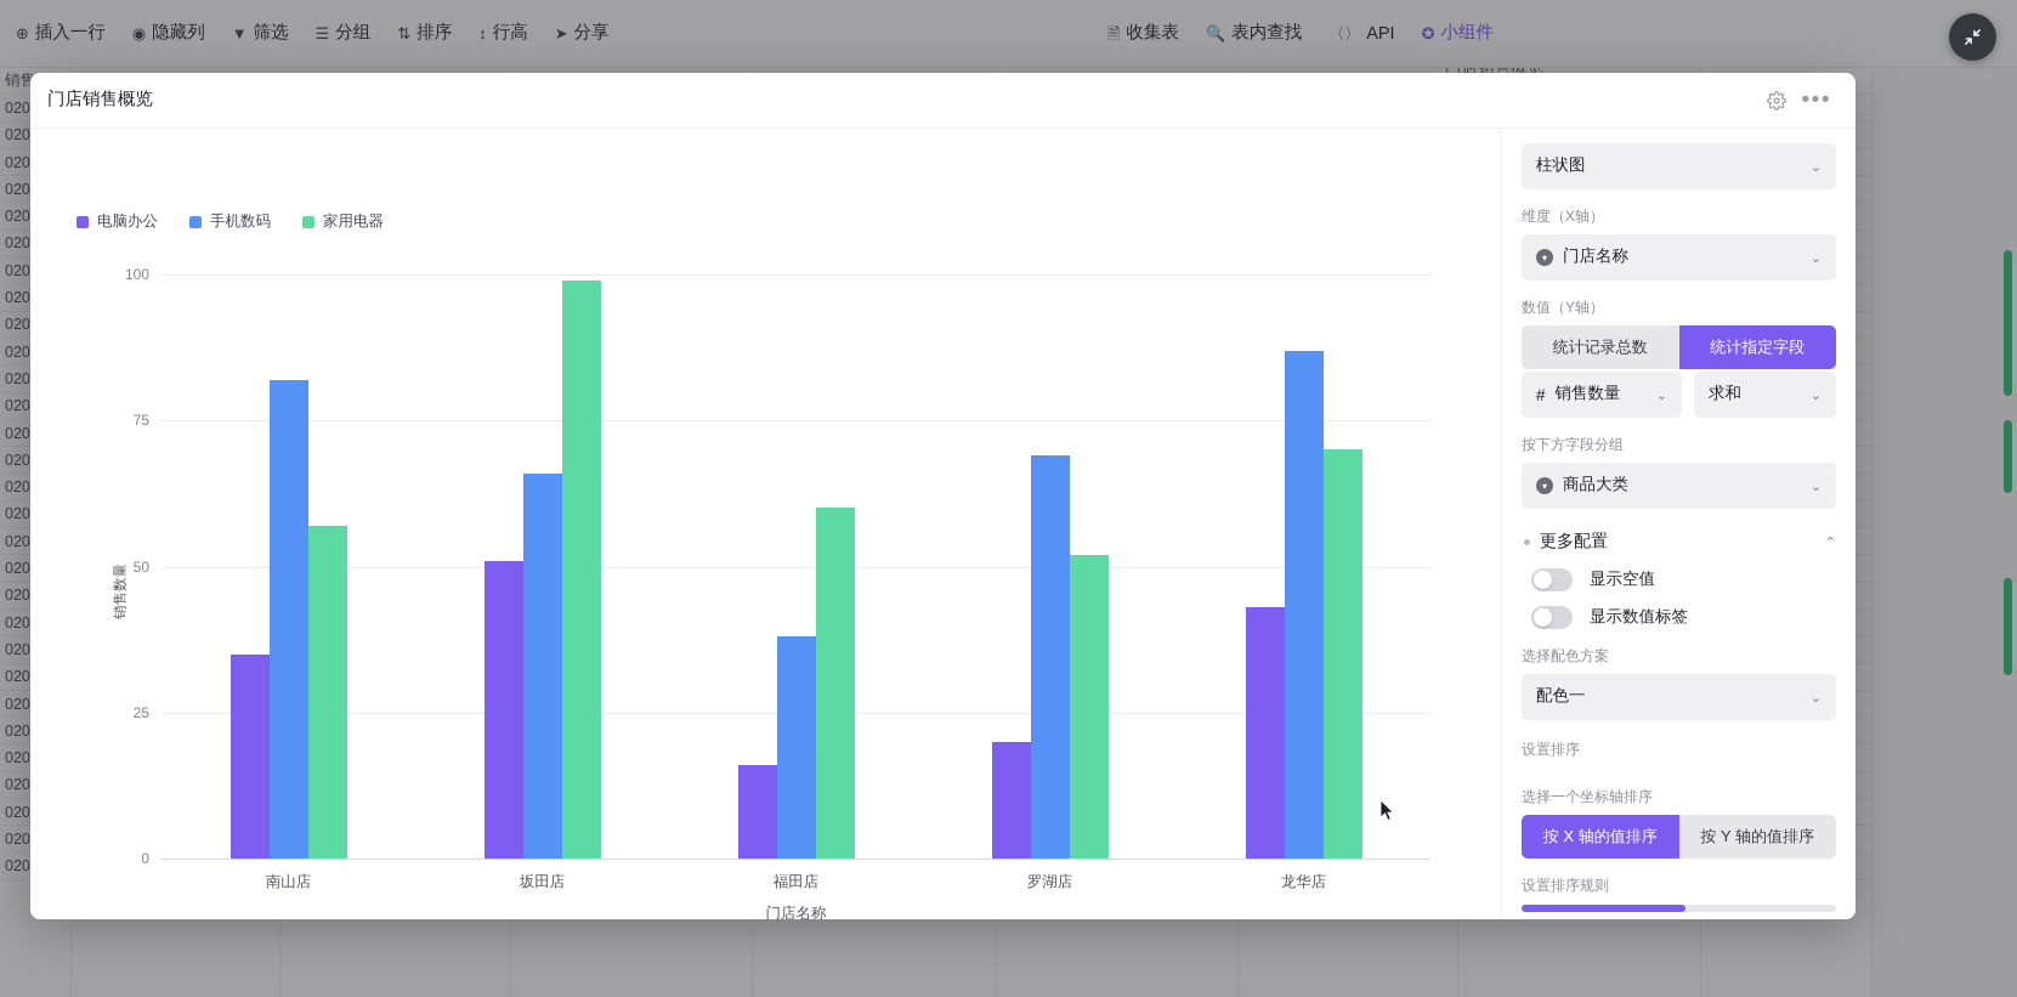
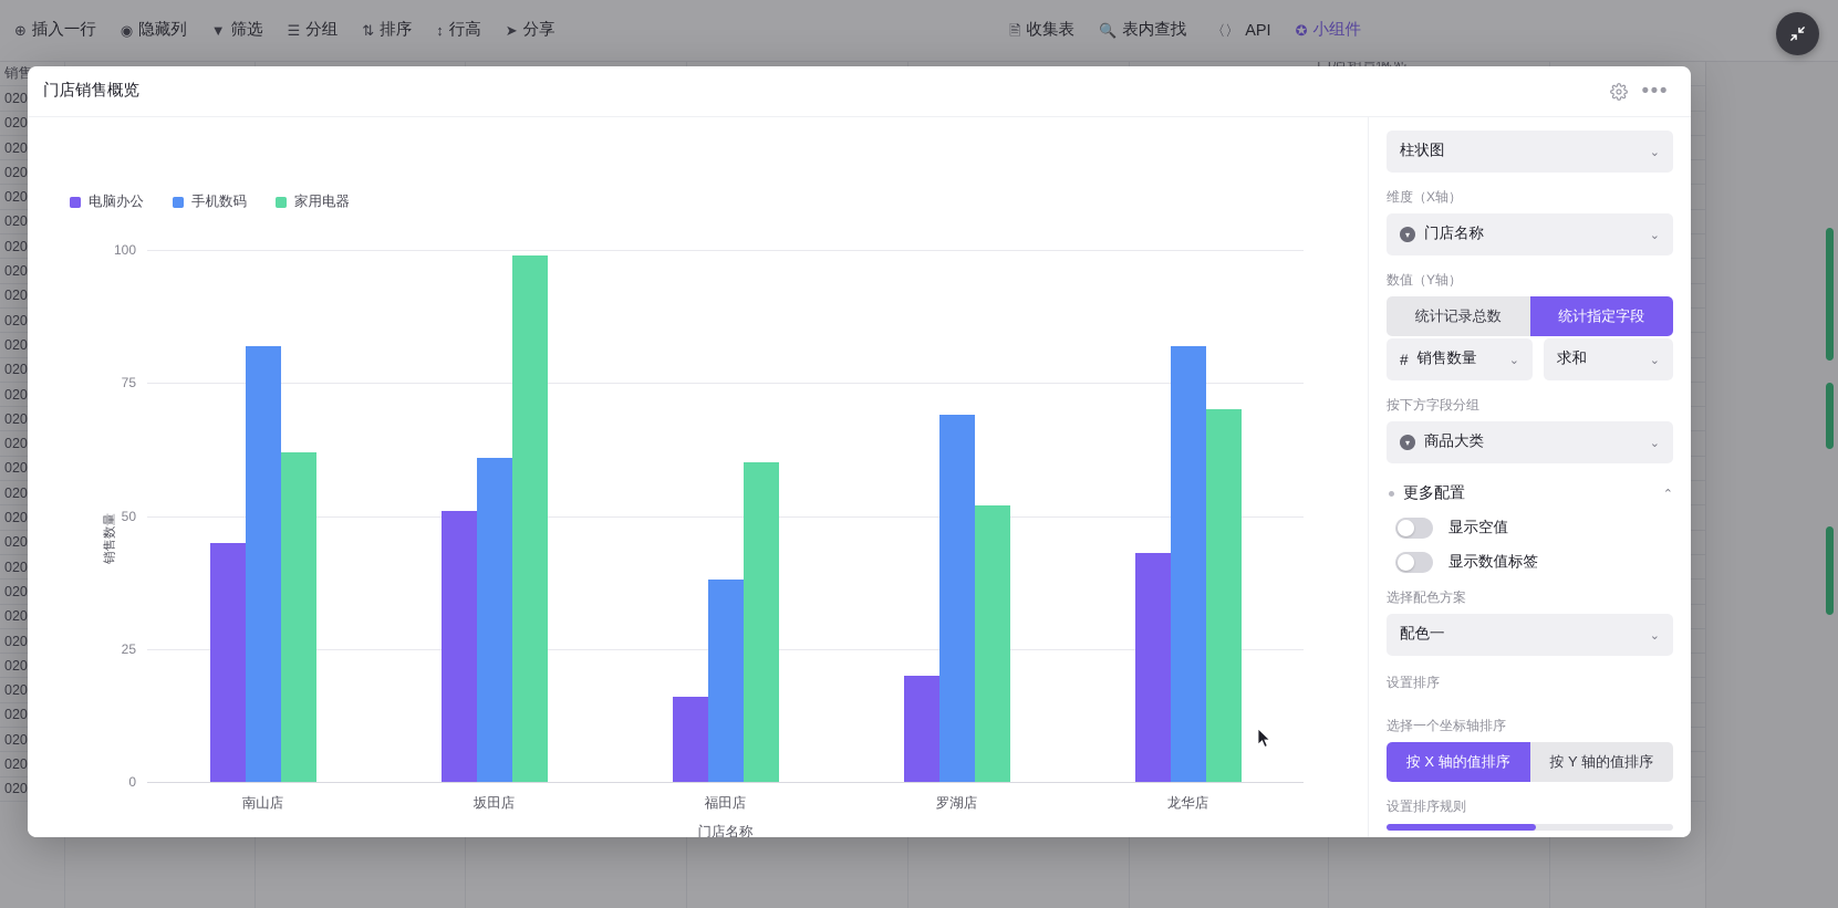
电脑办公/南山店: 35 -> 45
家用电器/南山店: 57 -> 62
手机数码/坂田店: 66 -> 61
手机数码/龙华店: 87 -> 82
